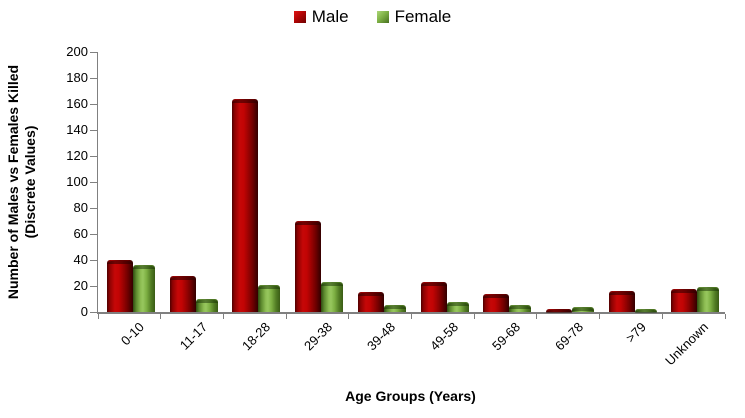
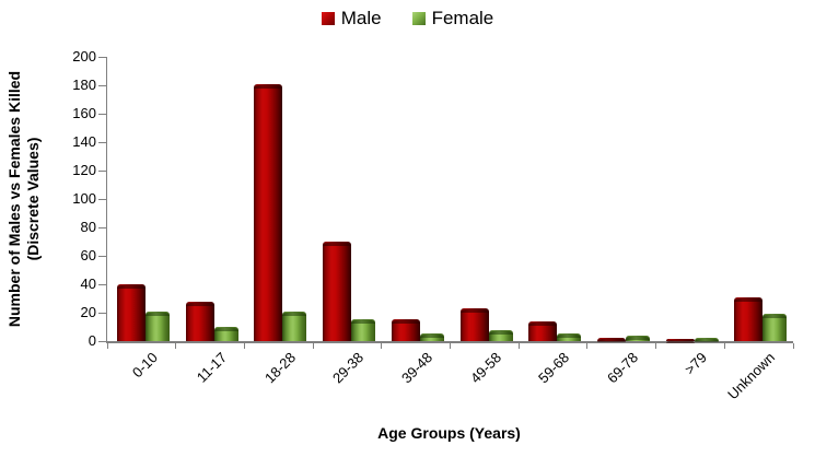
Female/0-10: 36 -> 21
Male/18-28: 164 -> 181
Female/29-38: 23 -> 15
Male/>79: 16 -> 1
Male/Unknown: 18 -> 31
